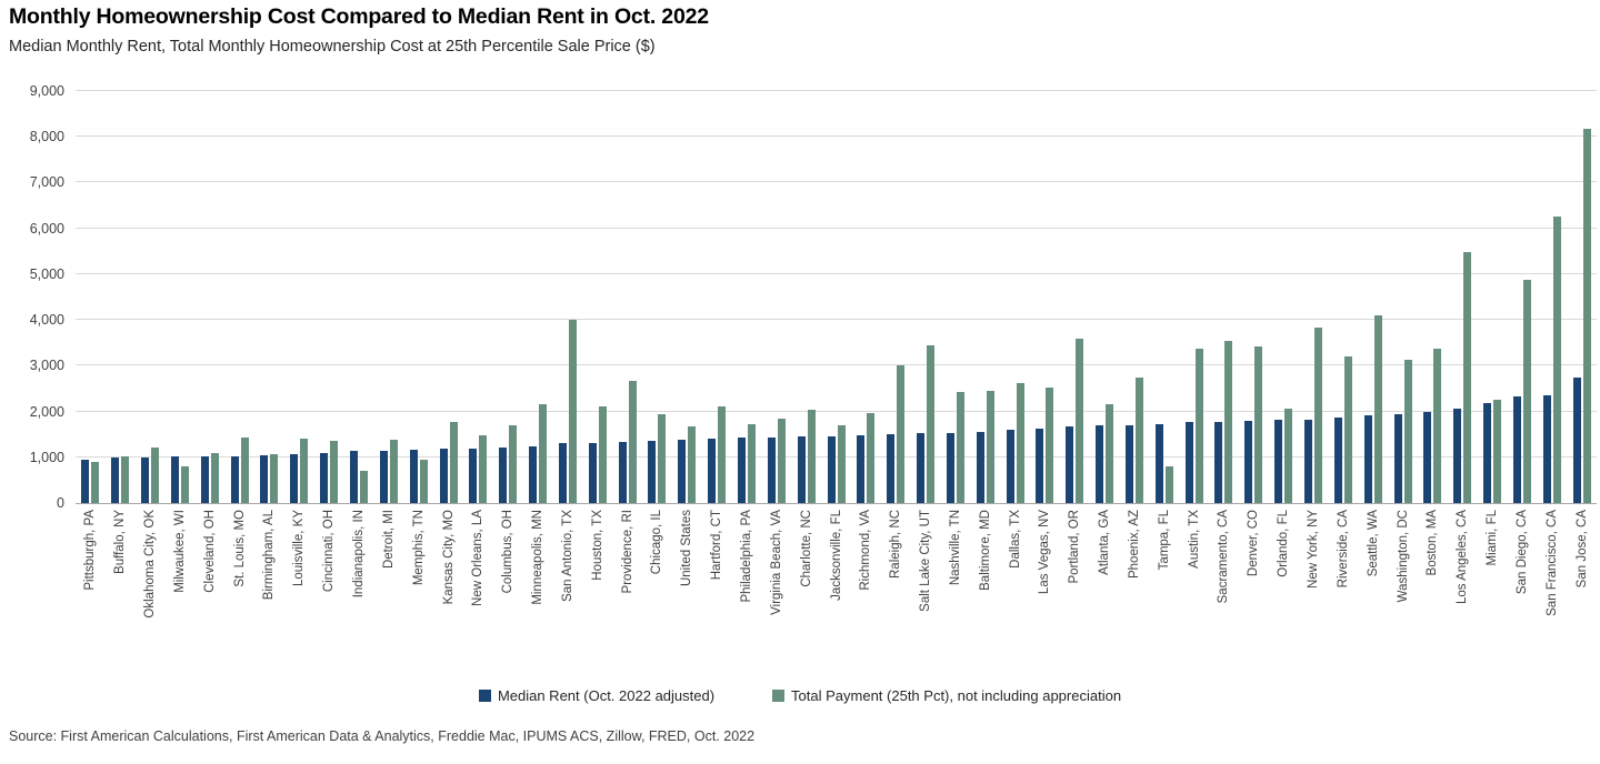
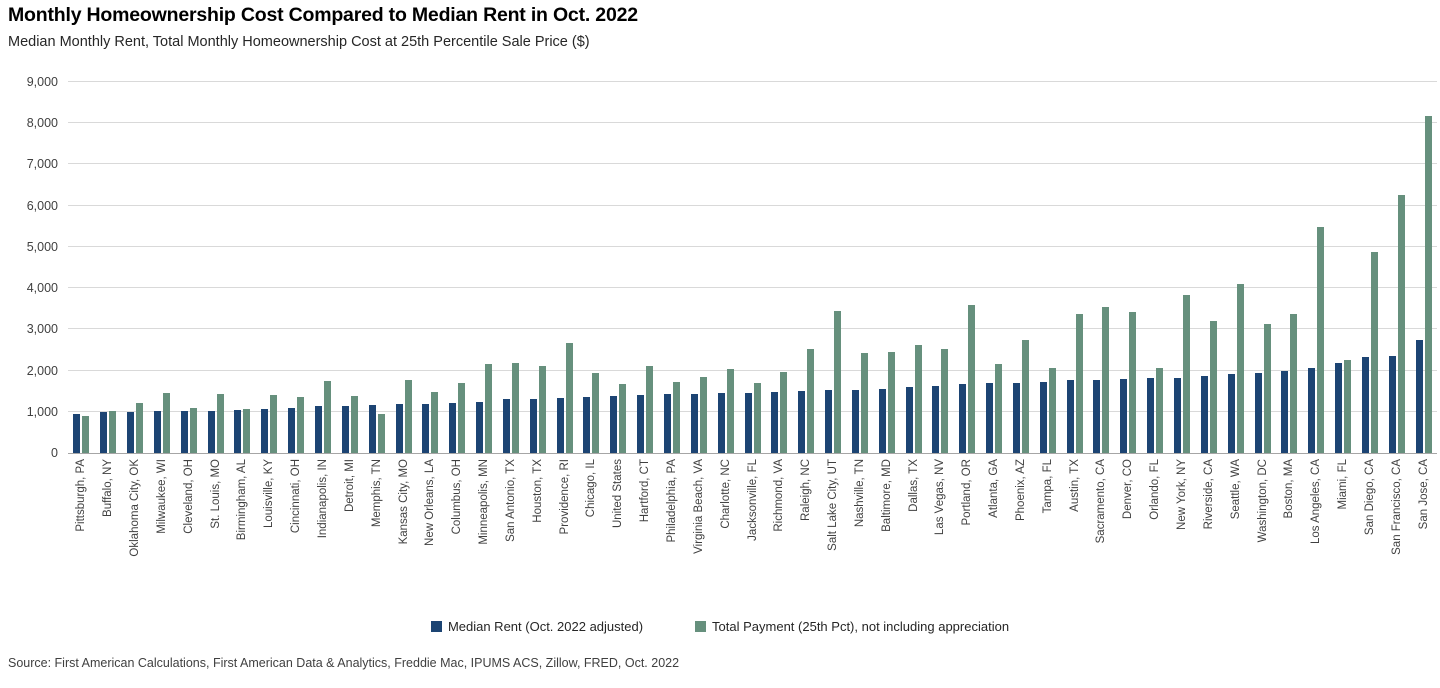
Total Payment (25th Pct), not including appreciation/Milwaukee, WI: 800 -> 1500
Total Payment (25th Pct), not including appreciation/Indianapolis, IN: 700 -> 1700
Total Payment (25th Pct), not including appreciation/San Antonio, TX: 4000 -> 2200
Total Payment (25th Pct), not including appreciation/Raleigh, NC: 3000 -> 2500
Total Payment (25th Pct), not including appreciation/Tampa, FL: 800 -> 2000
